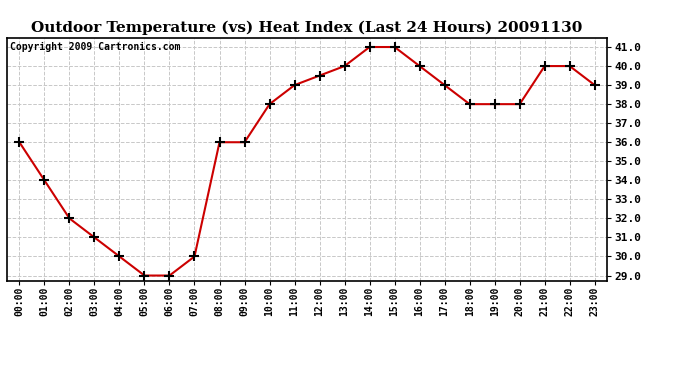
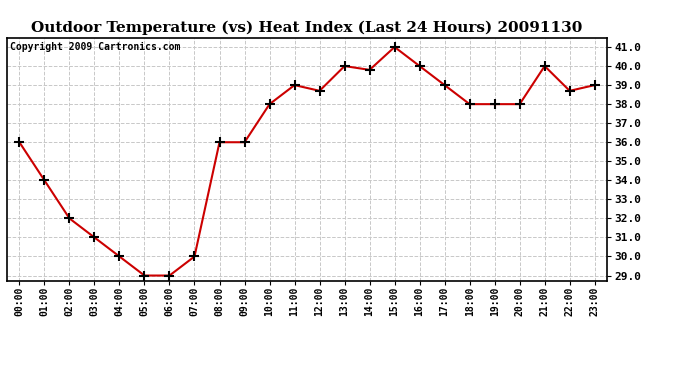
12:00: 39.5 -> 38.7
14:00: 41.0 -> 39.8
22:00: 40.0 -> 38.7
